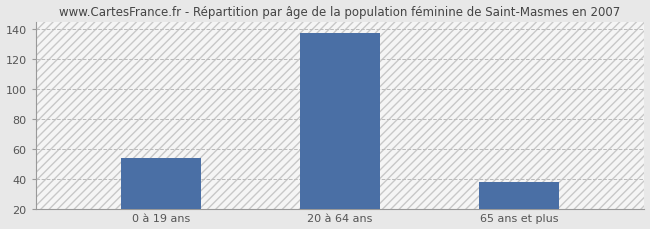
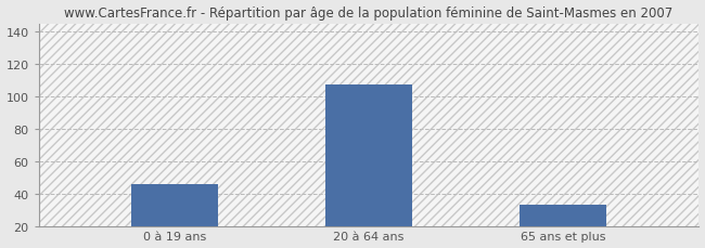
0 à 19 ans: 54 -> 46
20 à 64 ans: 137 -> 107
65 ans et plus: 38 -> 33
